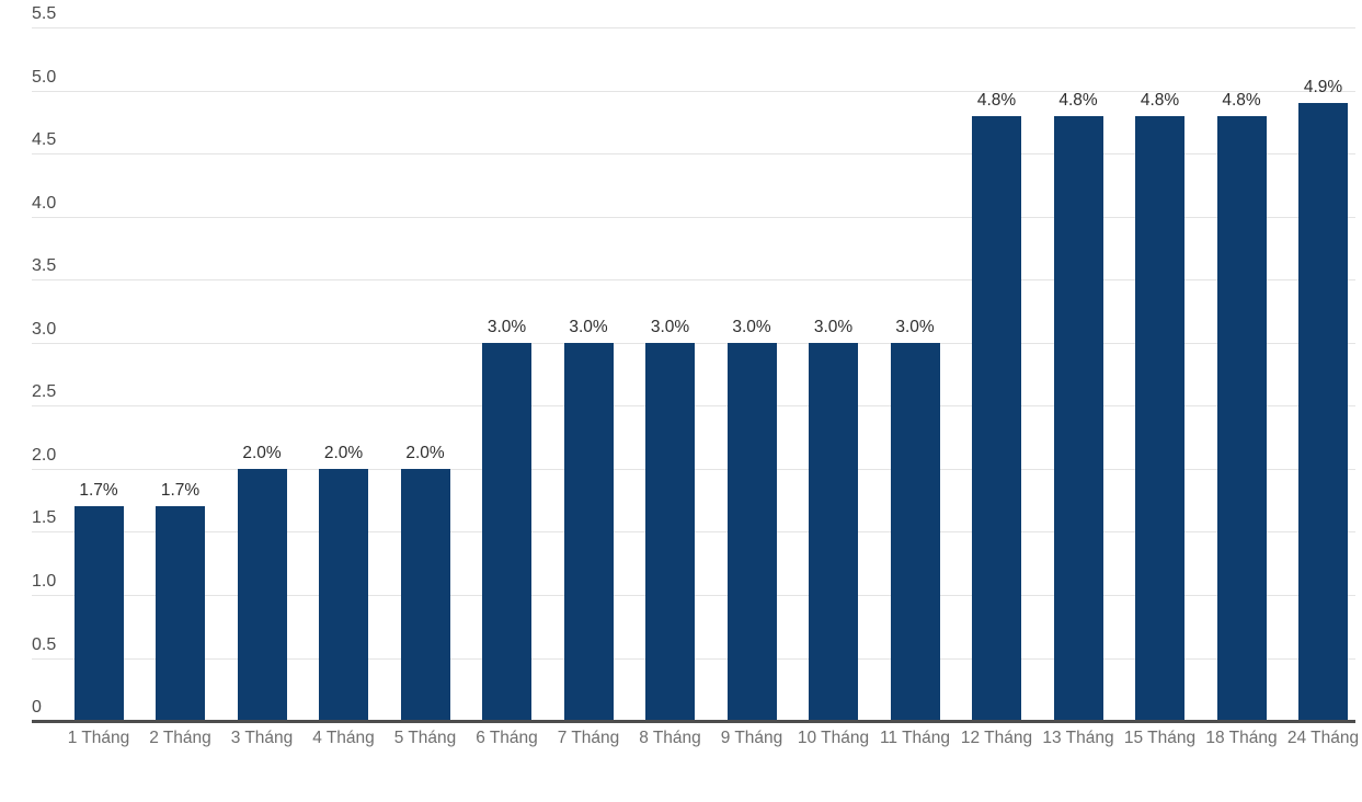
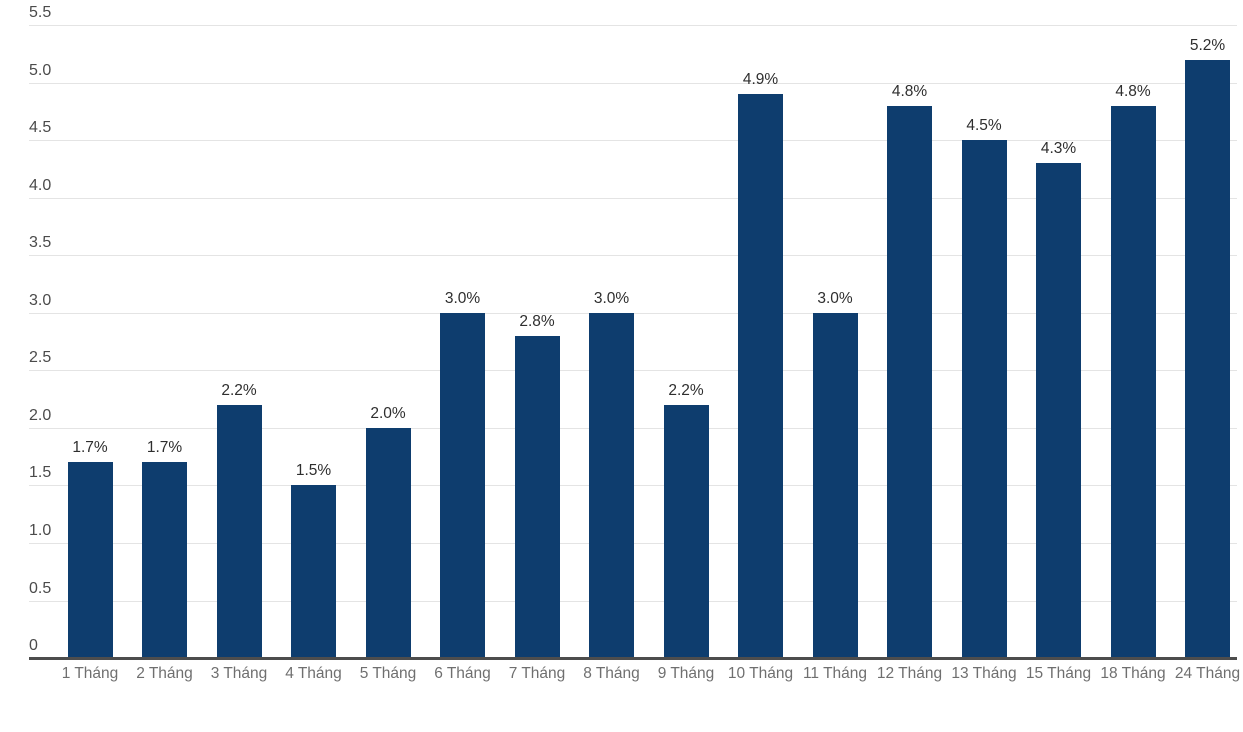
3 Tháng: 2.0% -> 2.2%
4 Tháng: 2.0% -> 1.5%
7 Tháng: 3.0% -> 2.8%
9 Tháng: 3.0% -> 2.2%
10 Tháng: 3.0% -> 4.9%
13 Tháng: 4.8% -> 4.5%
15 Tháng: 4.8% -> 4.3%
24 Tháng: 4.9% -> 5.2%
